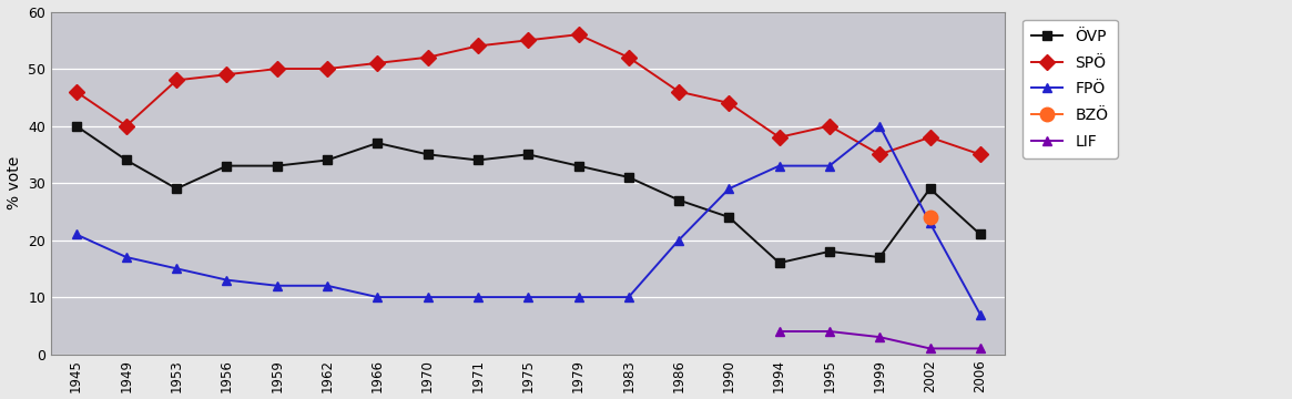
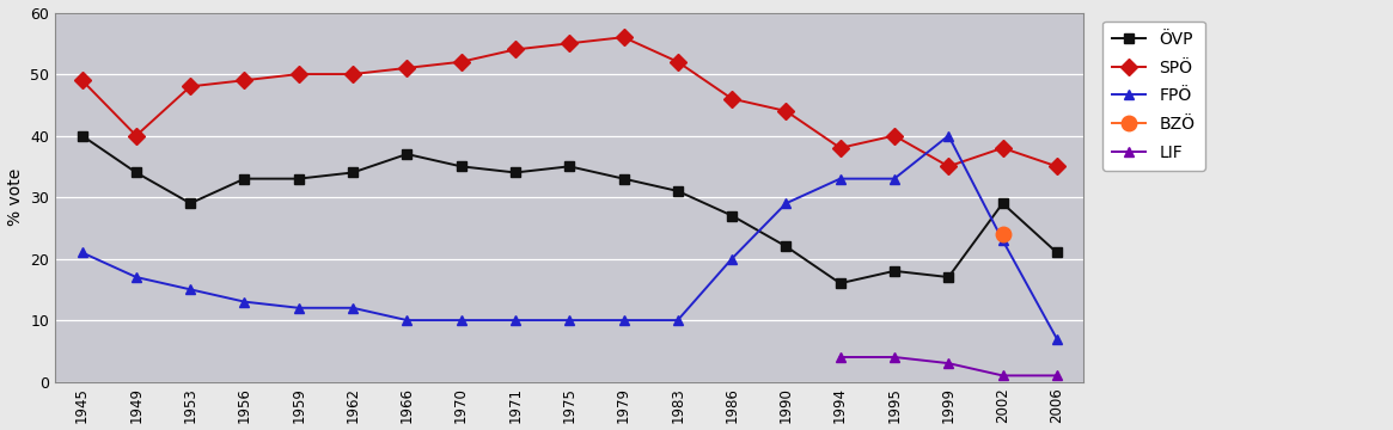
SPÖ/1945: 46 -> 49
ÖVP/1990: 24 -> 22
